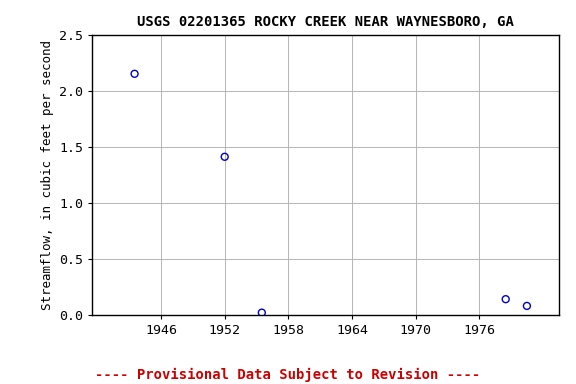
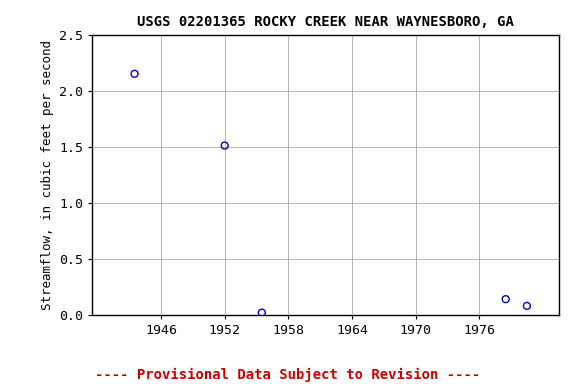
1952: 1.41 -> 1.51
